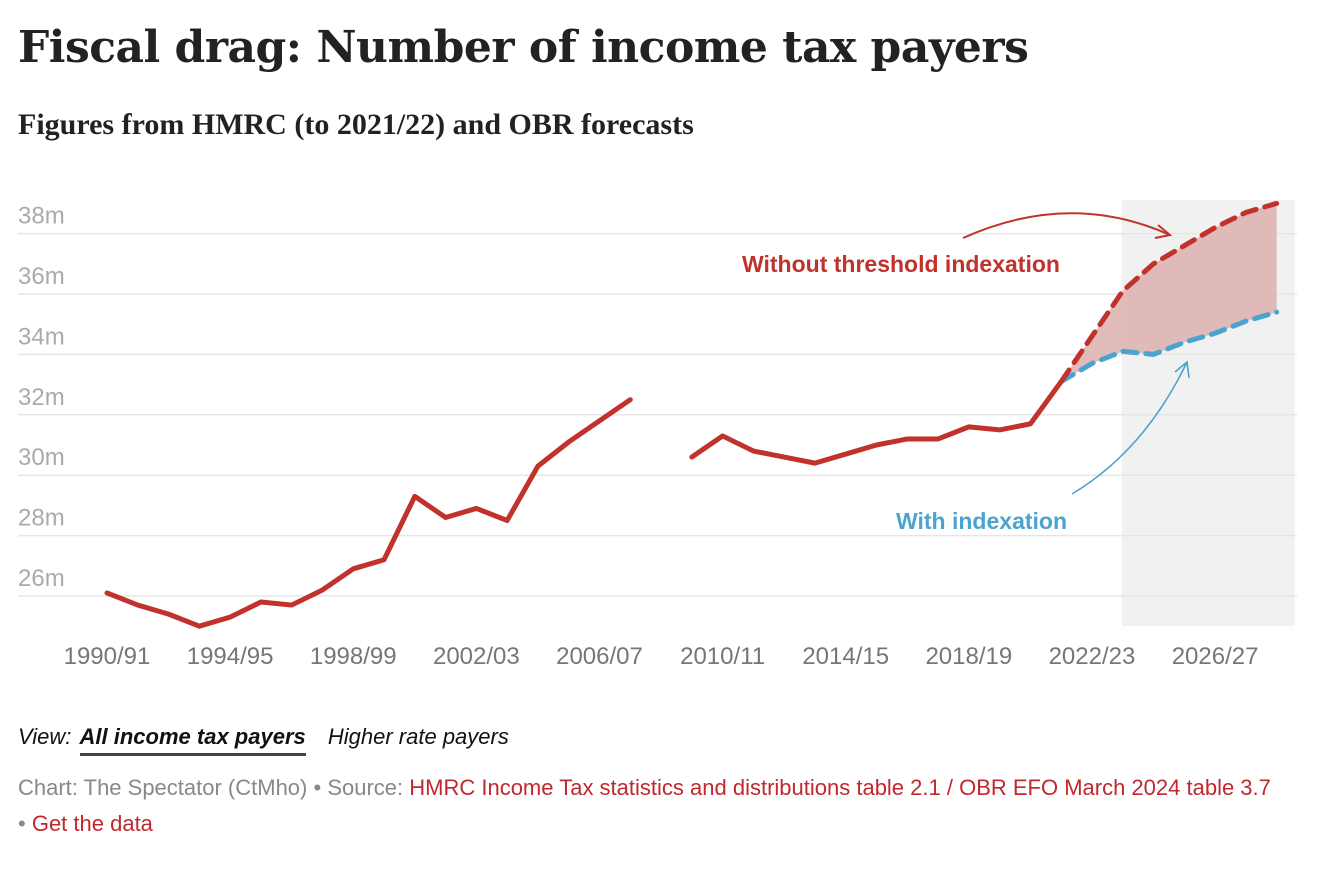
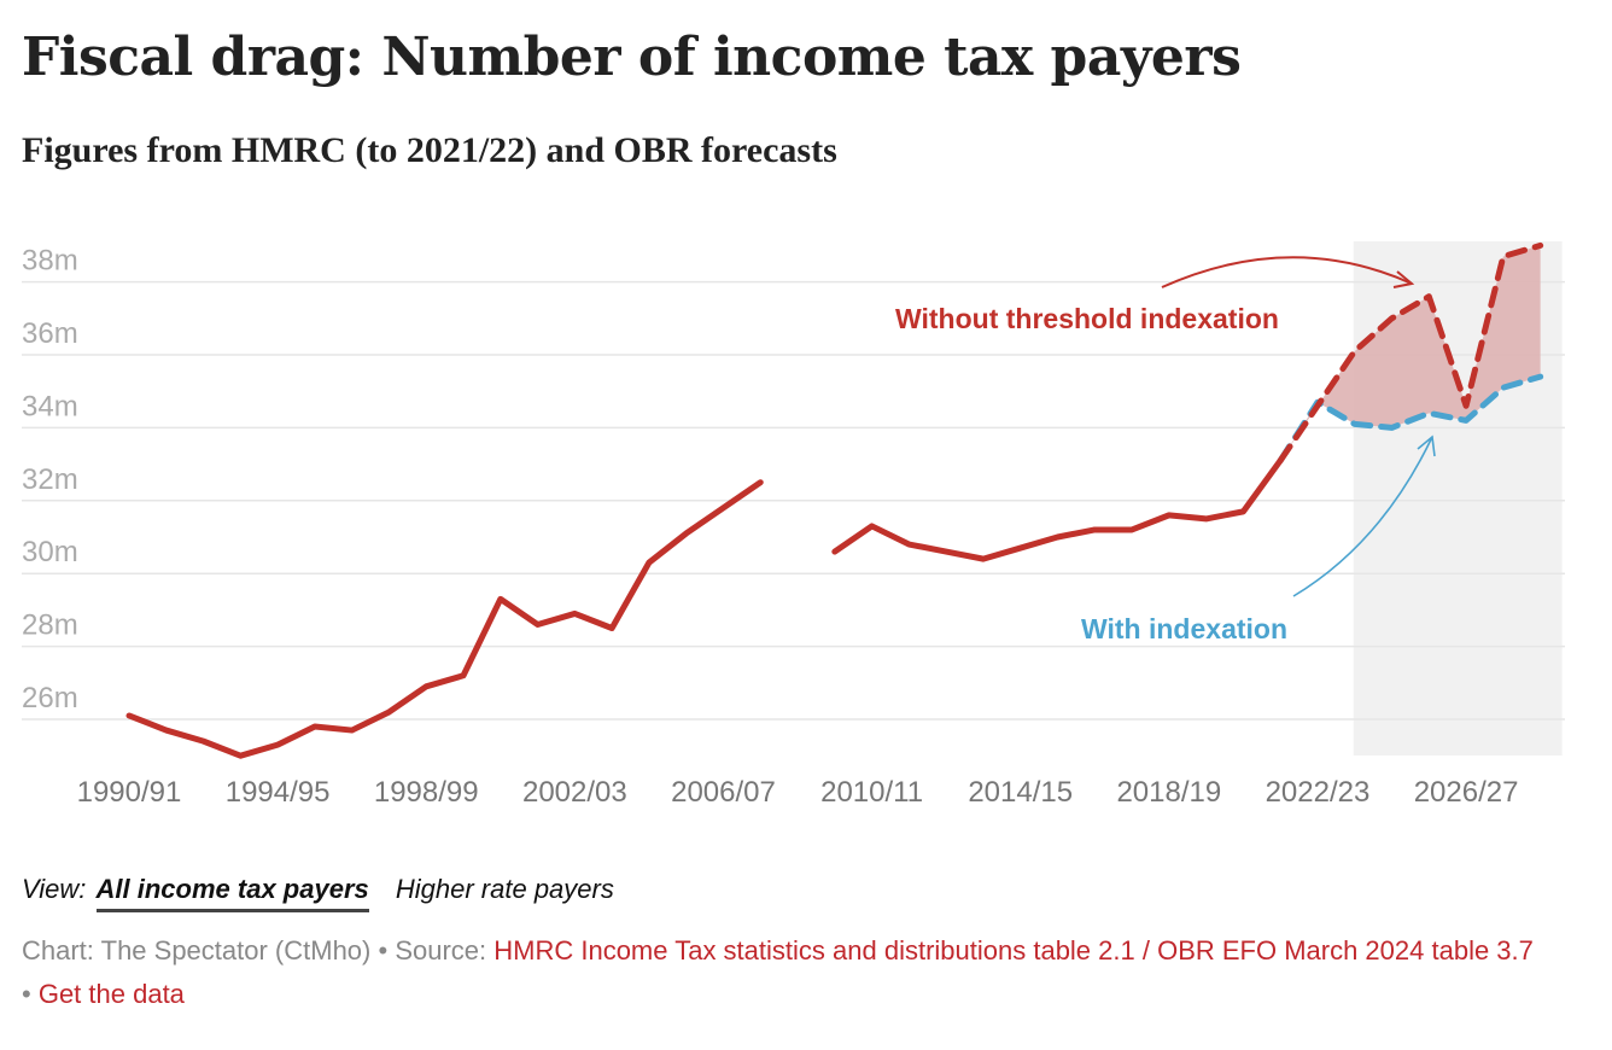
With indexation/2022/23: 33.7m -> 34.7m
Without threshold indexation/2026/27: 38.2m -> 34.6m
With indexation/2026/27: 34.7m -> 34.2m
